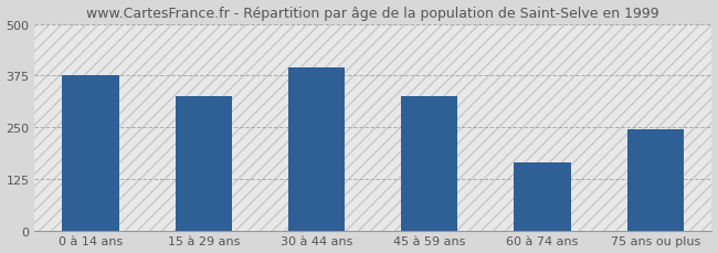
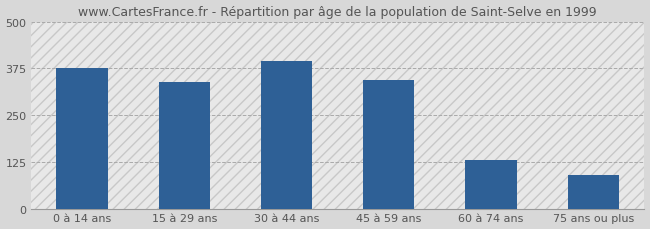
15 à 29 ans: 325 -> 340
45 à 59 ans: 325 -> 345
60 à 74 ans: 165 -> 130
75 ans ou plus: 245 -> 90
